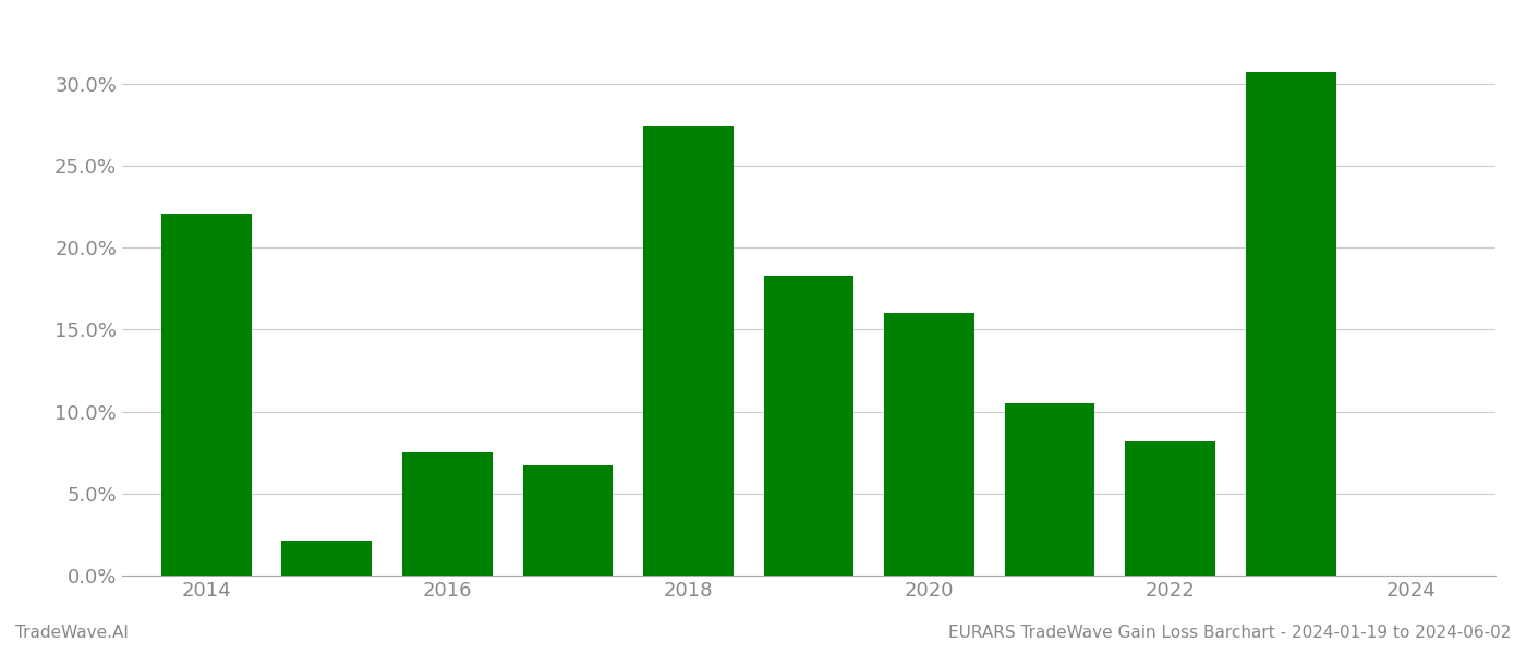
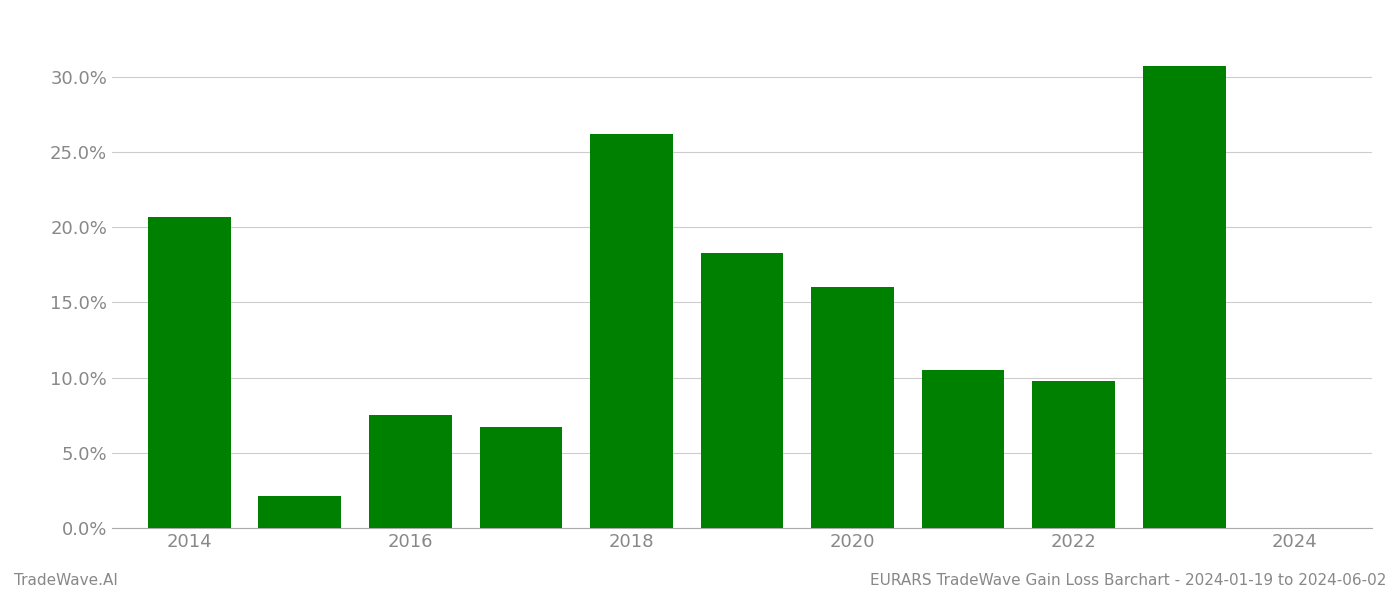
2014: 22.1% -> 20.7%
2018: 27.4% -> 26.2%
2022: 8.2% -> 9.8%
